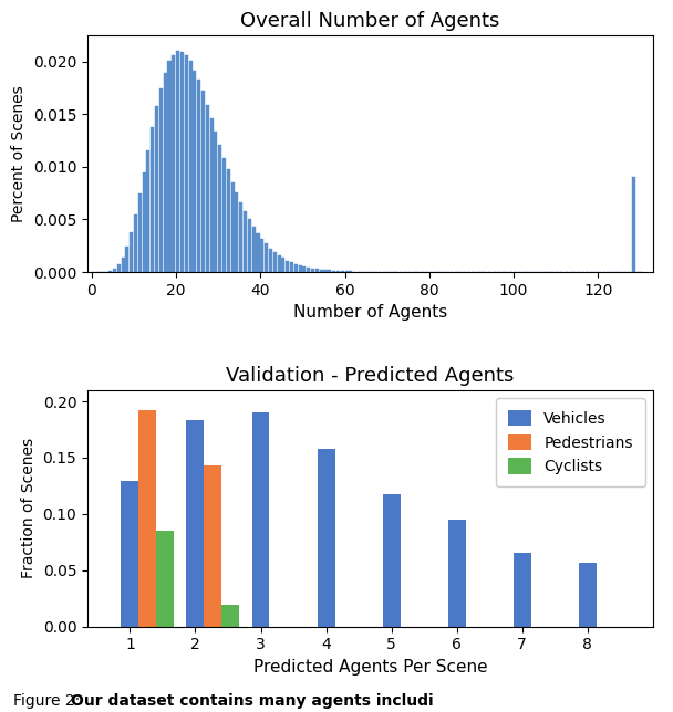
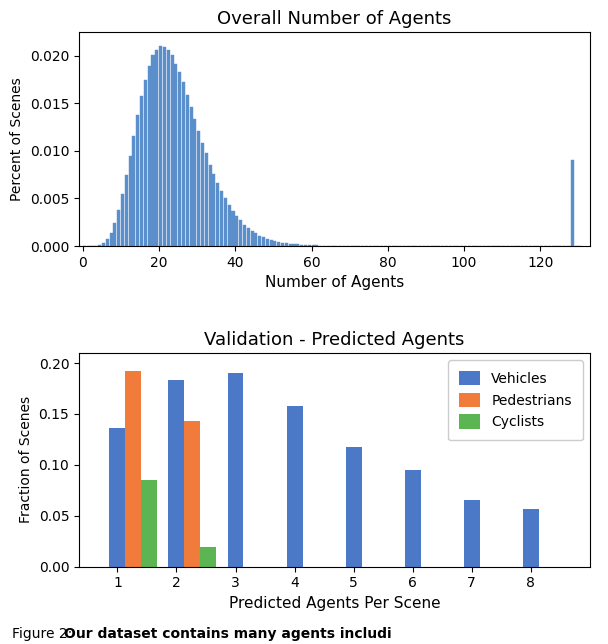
Validation - Predicted Agents/Vehicles/1: 0.129 -> 0.136
